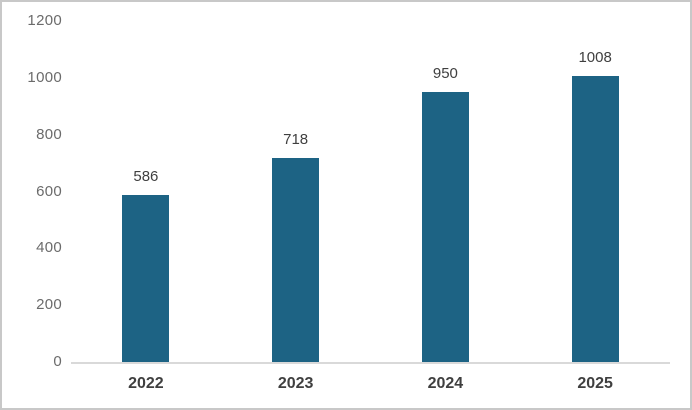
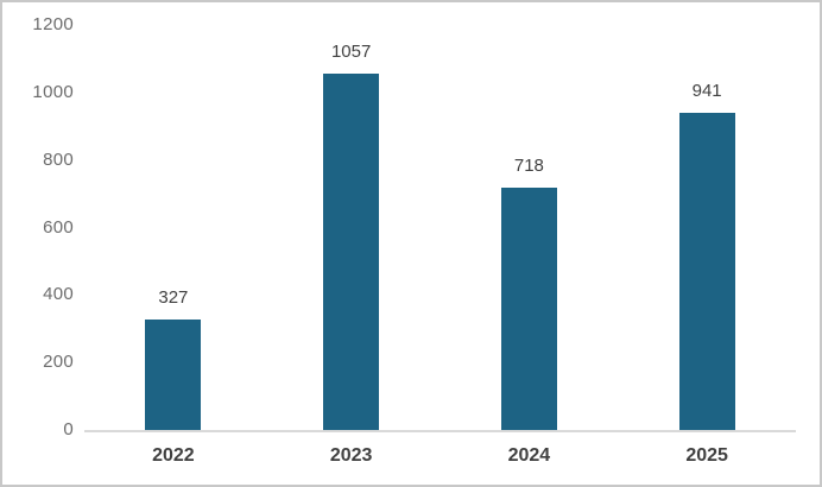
2022: 586 -> 327
2023: 718 -> 1057
2024: 950 -> 718
2025: 1008 -> 941
